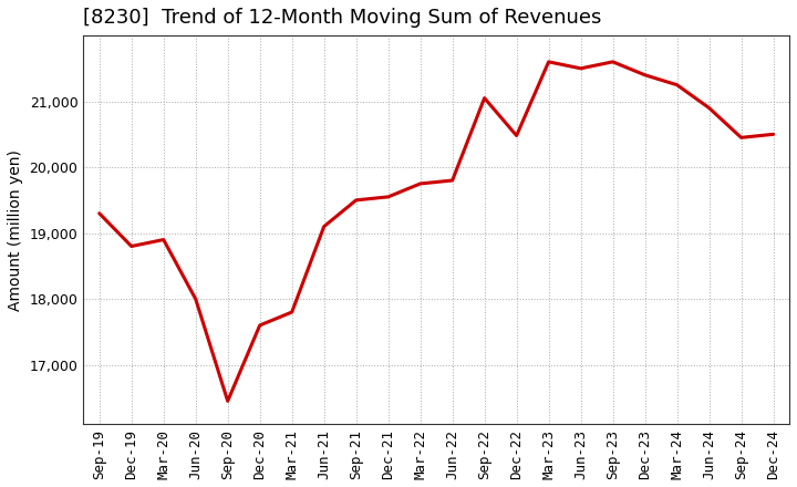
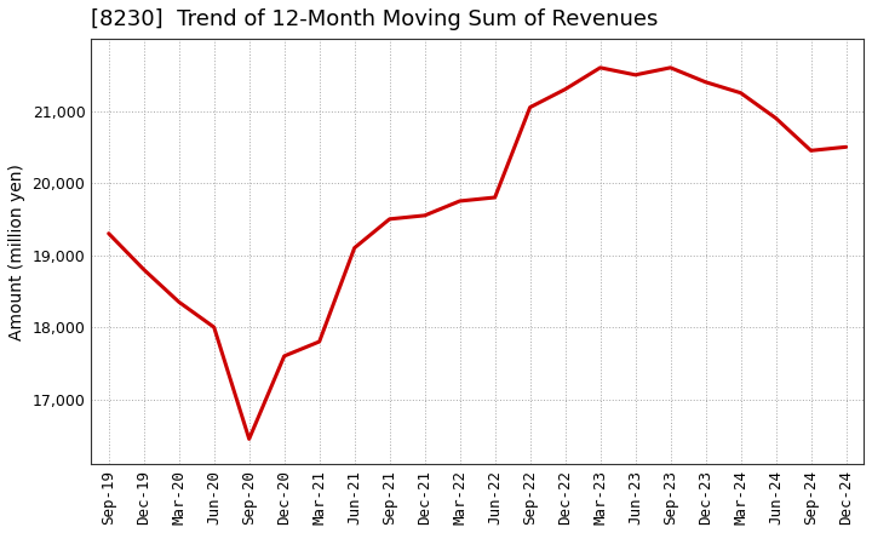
Mar-20: 18,900 -> 18,350
Dec-22: 20,480 -> 21,300
